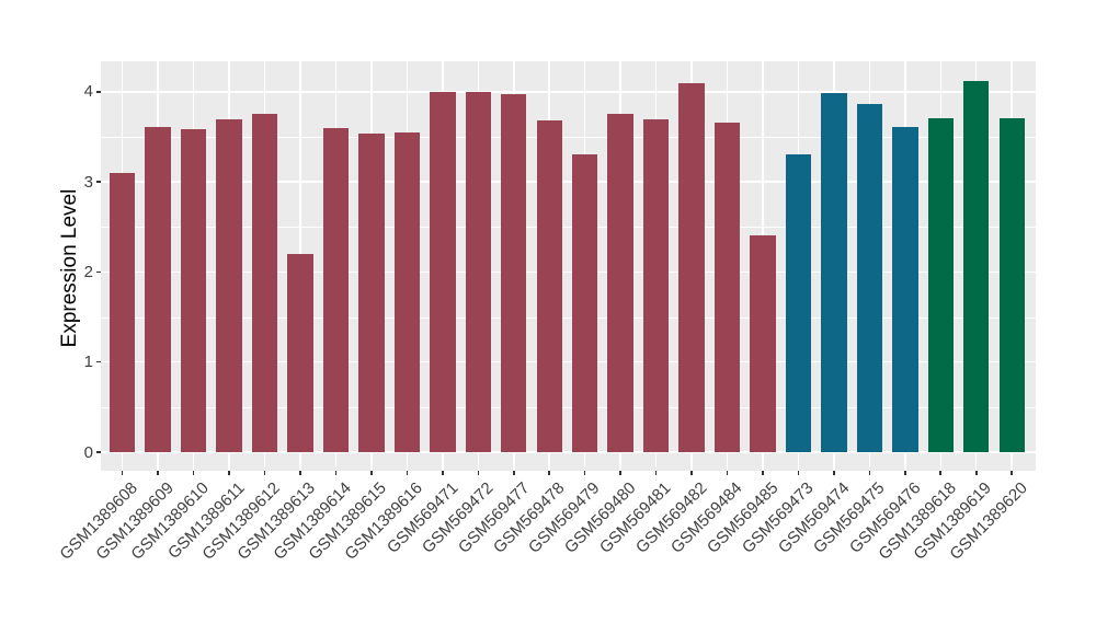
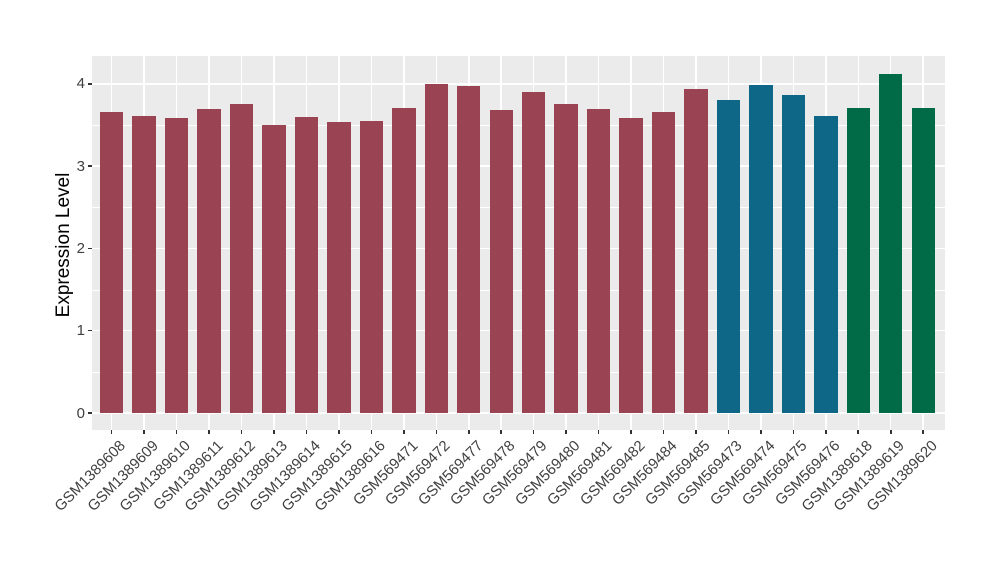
GSM1389608: 3.1 -> 3.7
GSM1389613: 2.2 -> 3.5
GSM569471: 4.0 -> 3.7
GSM569479: 3.3 -> 3.9
GSM569482: 4.1 -> 3.6
GSM569485: 2.4 -> 3.9
GSM569473: 3.3 -> 3.8
